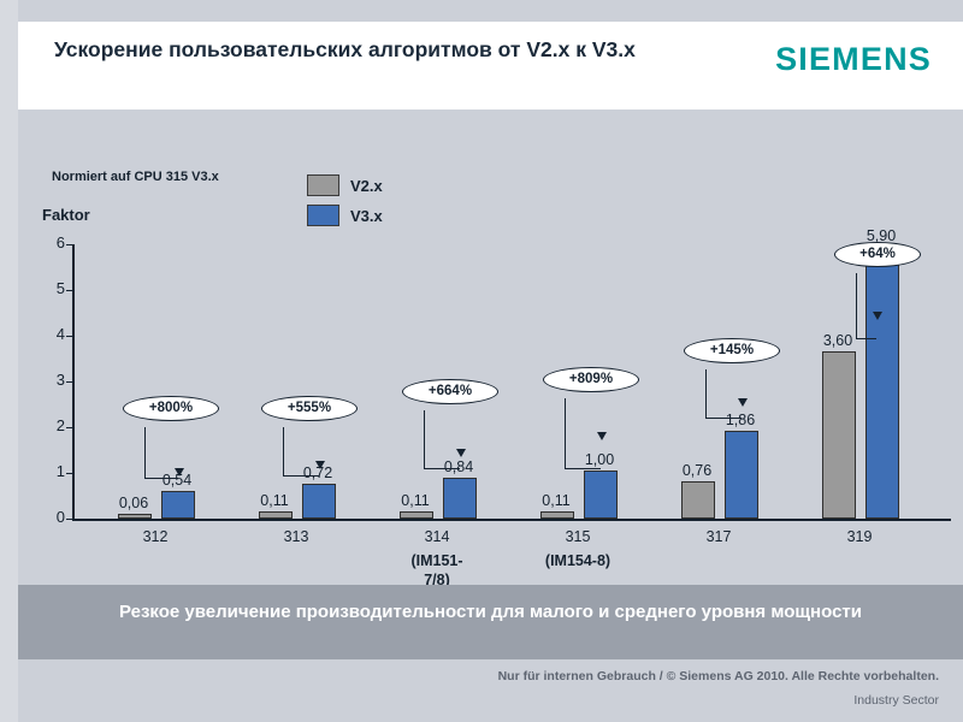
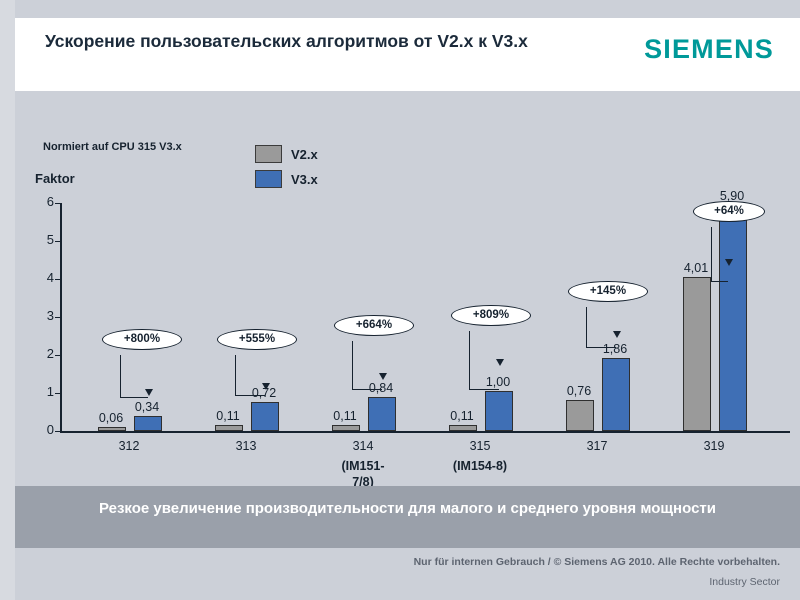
V3.x/312: 0,54 -> 0,34
V2.x/319: 3,60 -> 4,01
